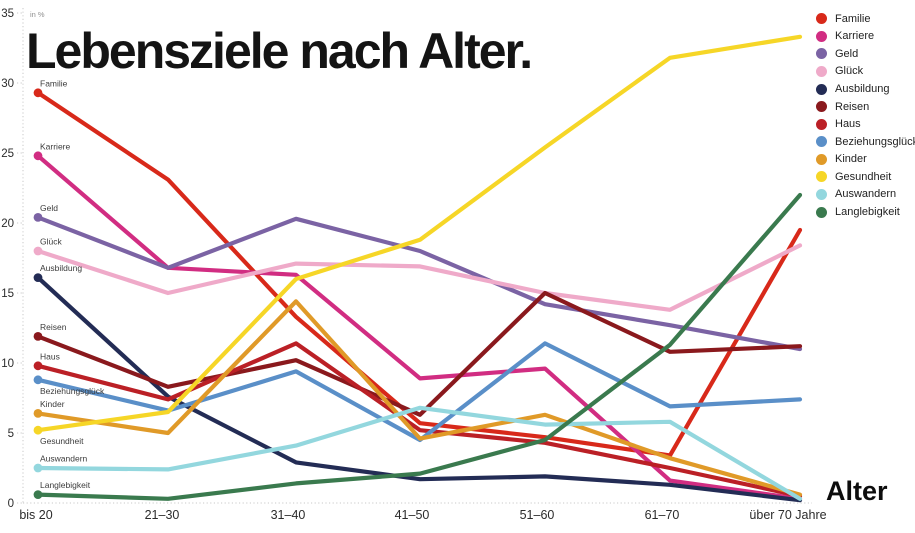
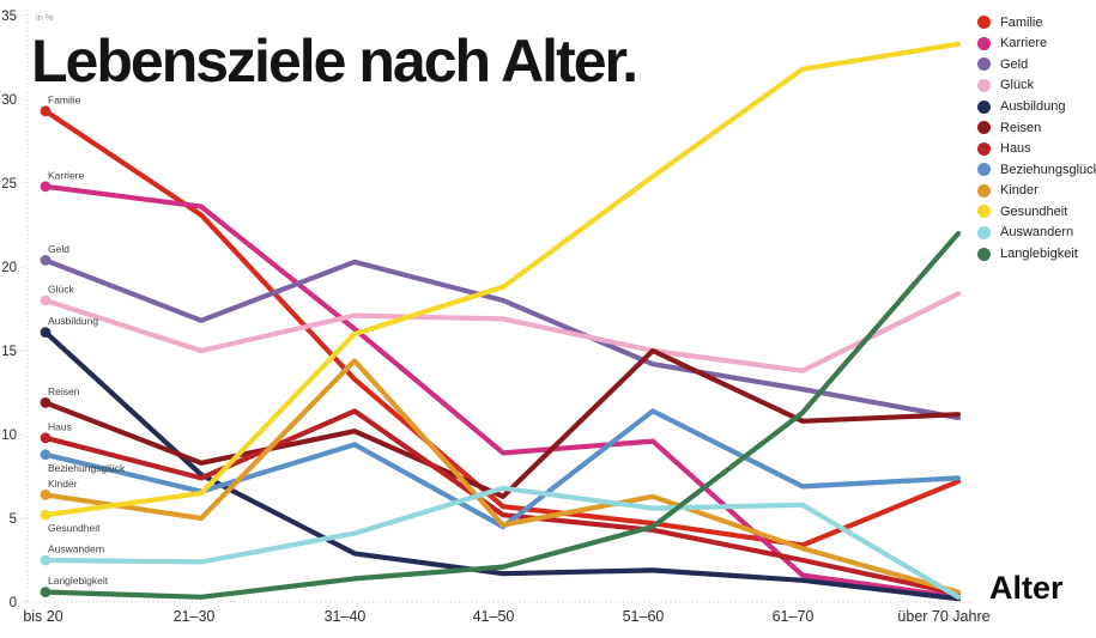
Karriere/21–30: 16.8 -> 23.6
Familie/über 70 Jahre: 19.5 -> 7.2
